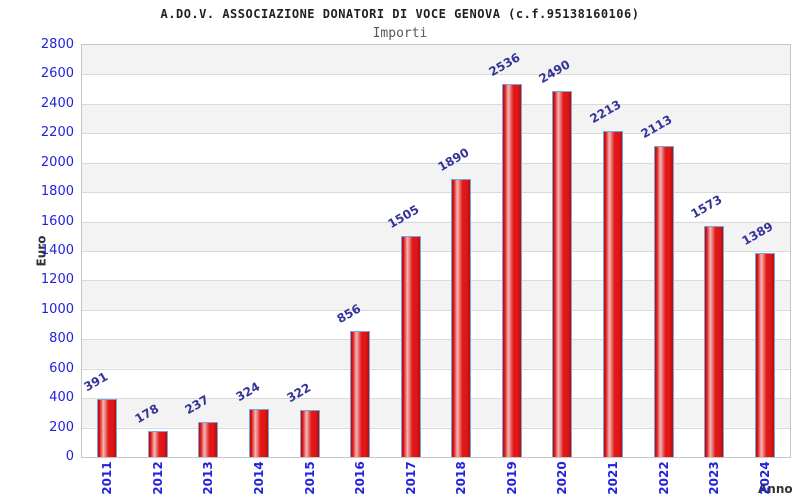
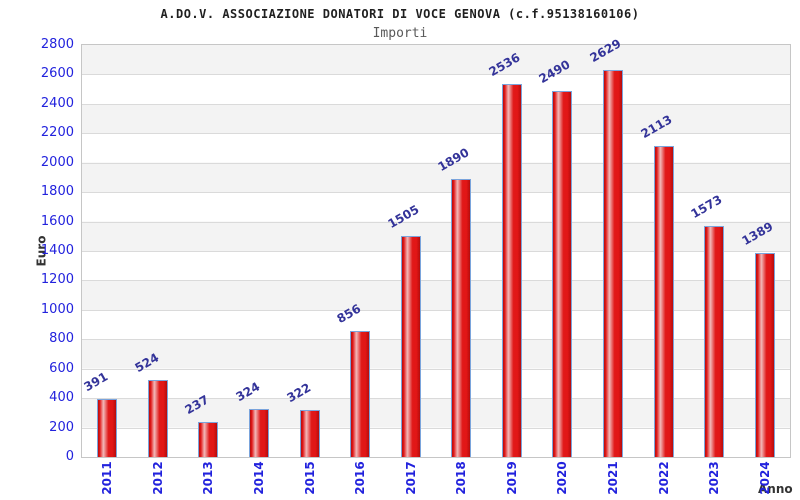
2012: 178 -> 524
2021: 2213 -> 2629
